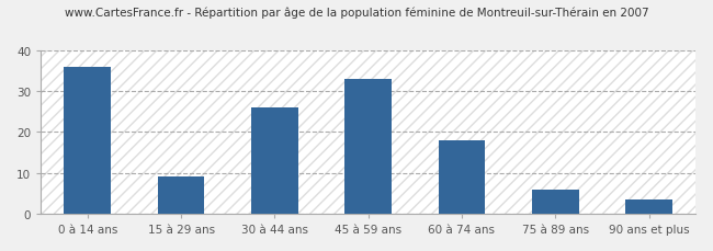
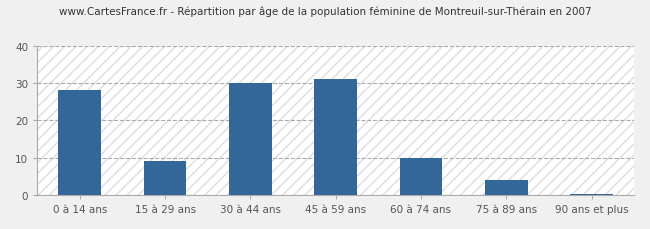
0 à 14 ans: 36.0 -> 28.0
30 à 44 ans: 26.0 -> 30.0
45 à 59 ans: 33.0 -> 31.0
60 à 74 ans: 18.0 -> 10.0
75 à 89 ans: 6.0 -> 4.0
90 ans et plus: 3.5 -> 0.3
